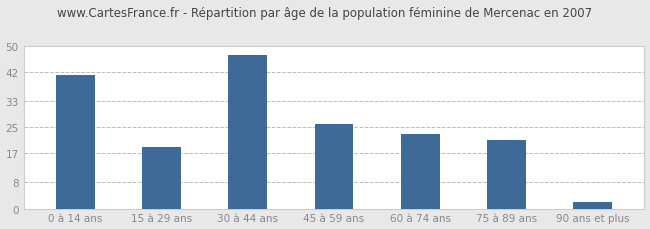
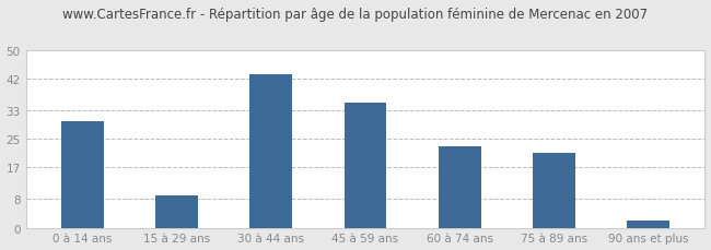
0 à 14 ans: 41 -> 30
15 à 29 ans: 19 -> 9
30 à 44 ans: 47 -> 43
45 à 59 ans: 26 -> 35
